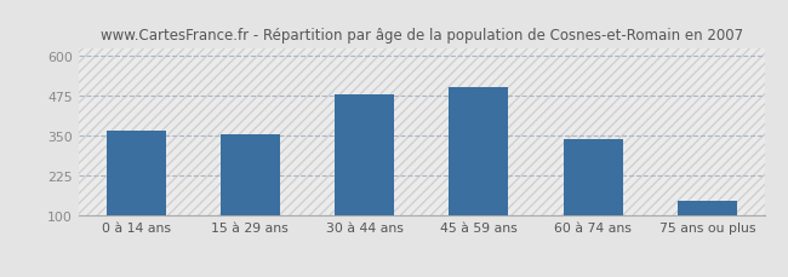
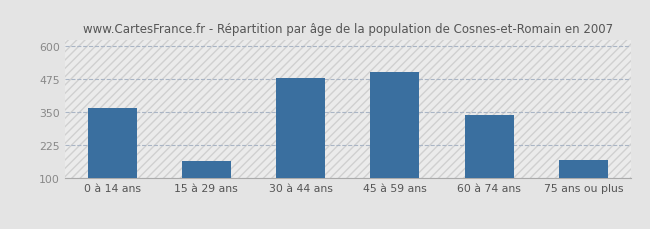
15 à 29 ans: 355 -> 165
75 ans ou plus: 148 -> 170
